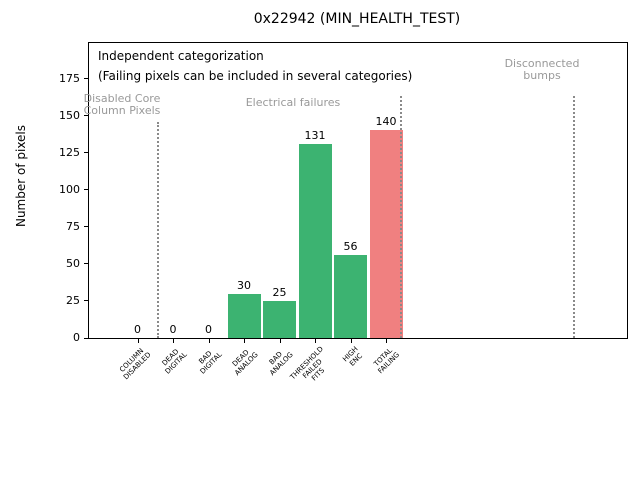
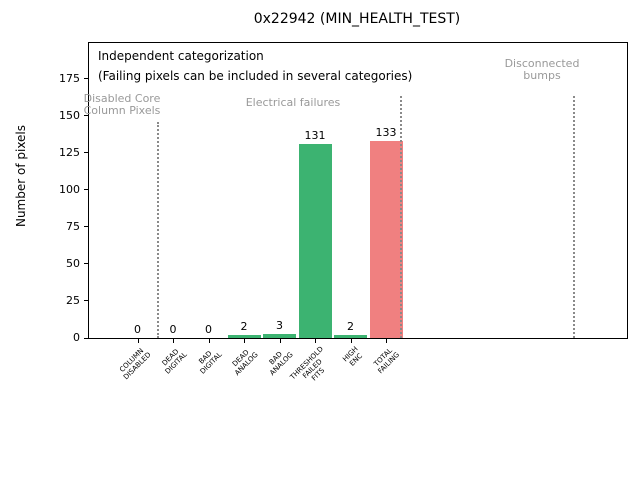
DEAD ANALOG: 30 -> 2
BAD ANALOG: 25 -> 3
HIGH ENC: 56 -> 2
TOTAL FAILING: 140 -> 133
